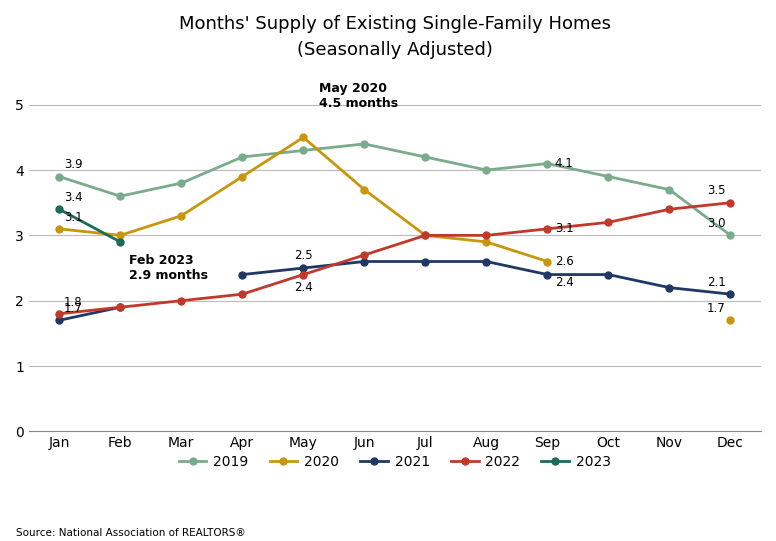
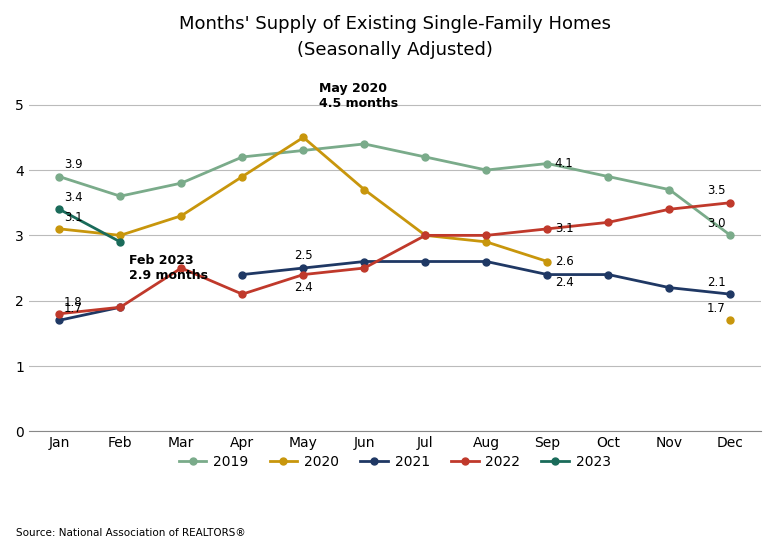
2022/Mar: 2.0 -> 2.5
2022/Jun: 2.7 -> 2.5
